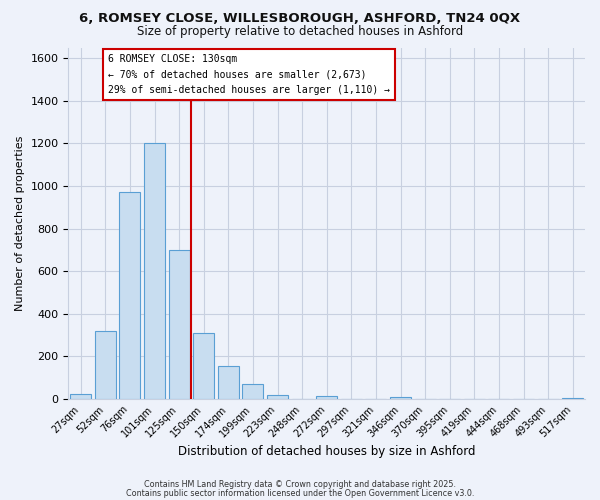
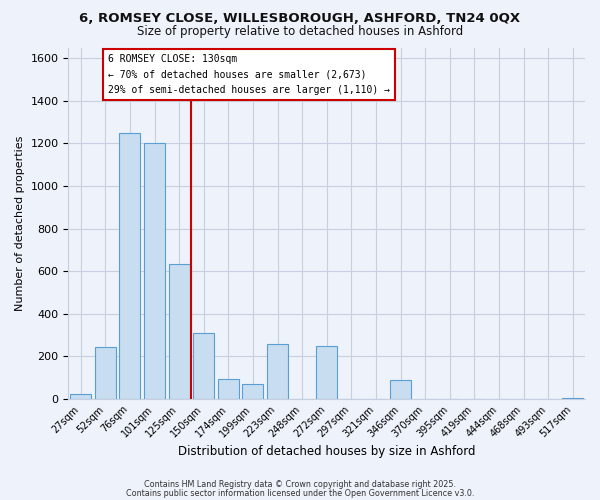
52sqm: 320 -> 245
76sqm: 970 -> 1250
125sqm: 700 -> 635
174sqm: 155 -> 95
223sqm: 20 -> 260
272sqm: 15 -> 250
346sqm: 10 -> 90
